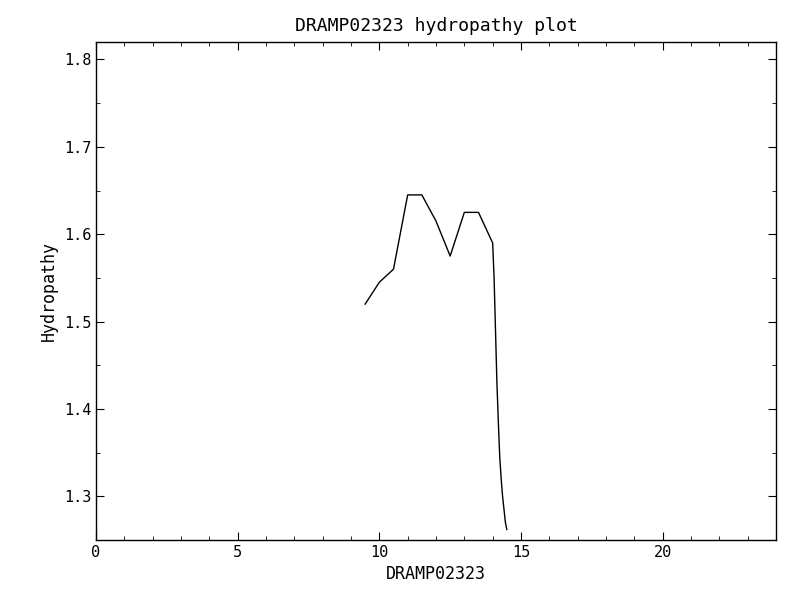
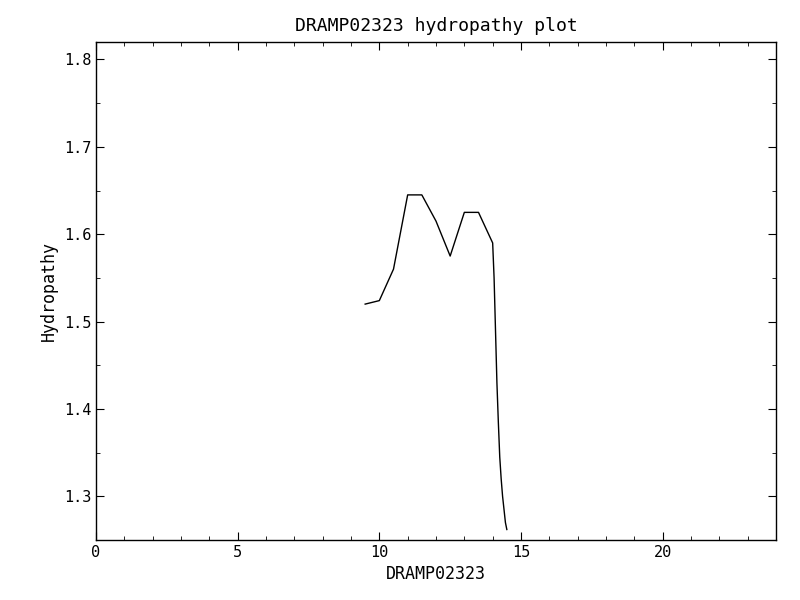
10: 1.545 -> 1.524
